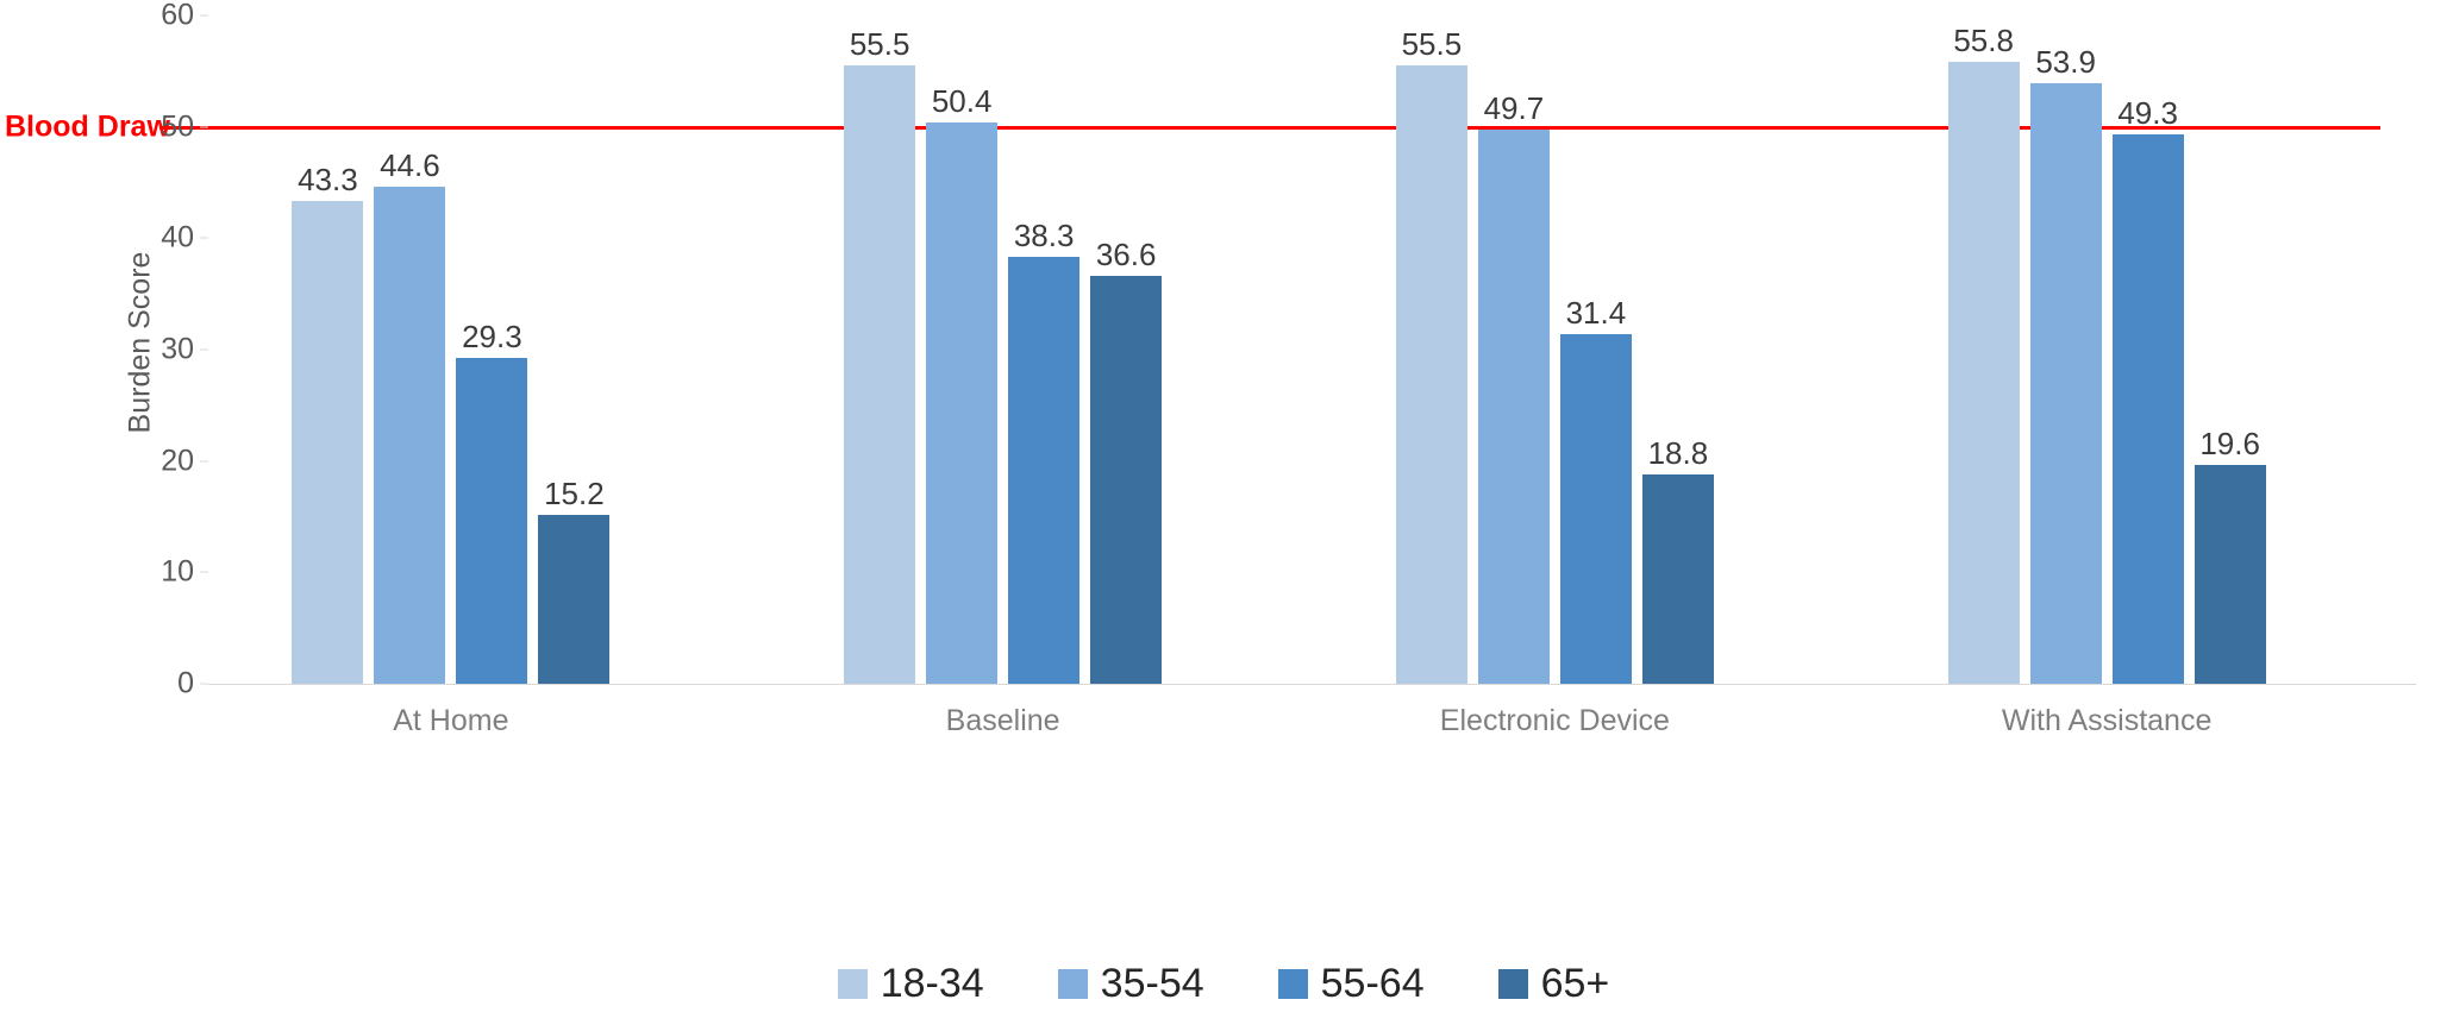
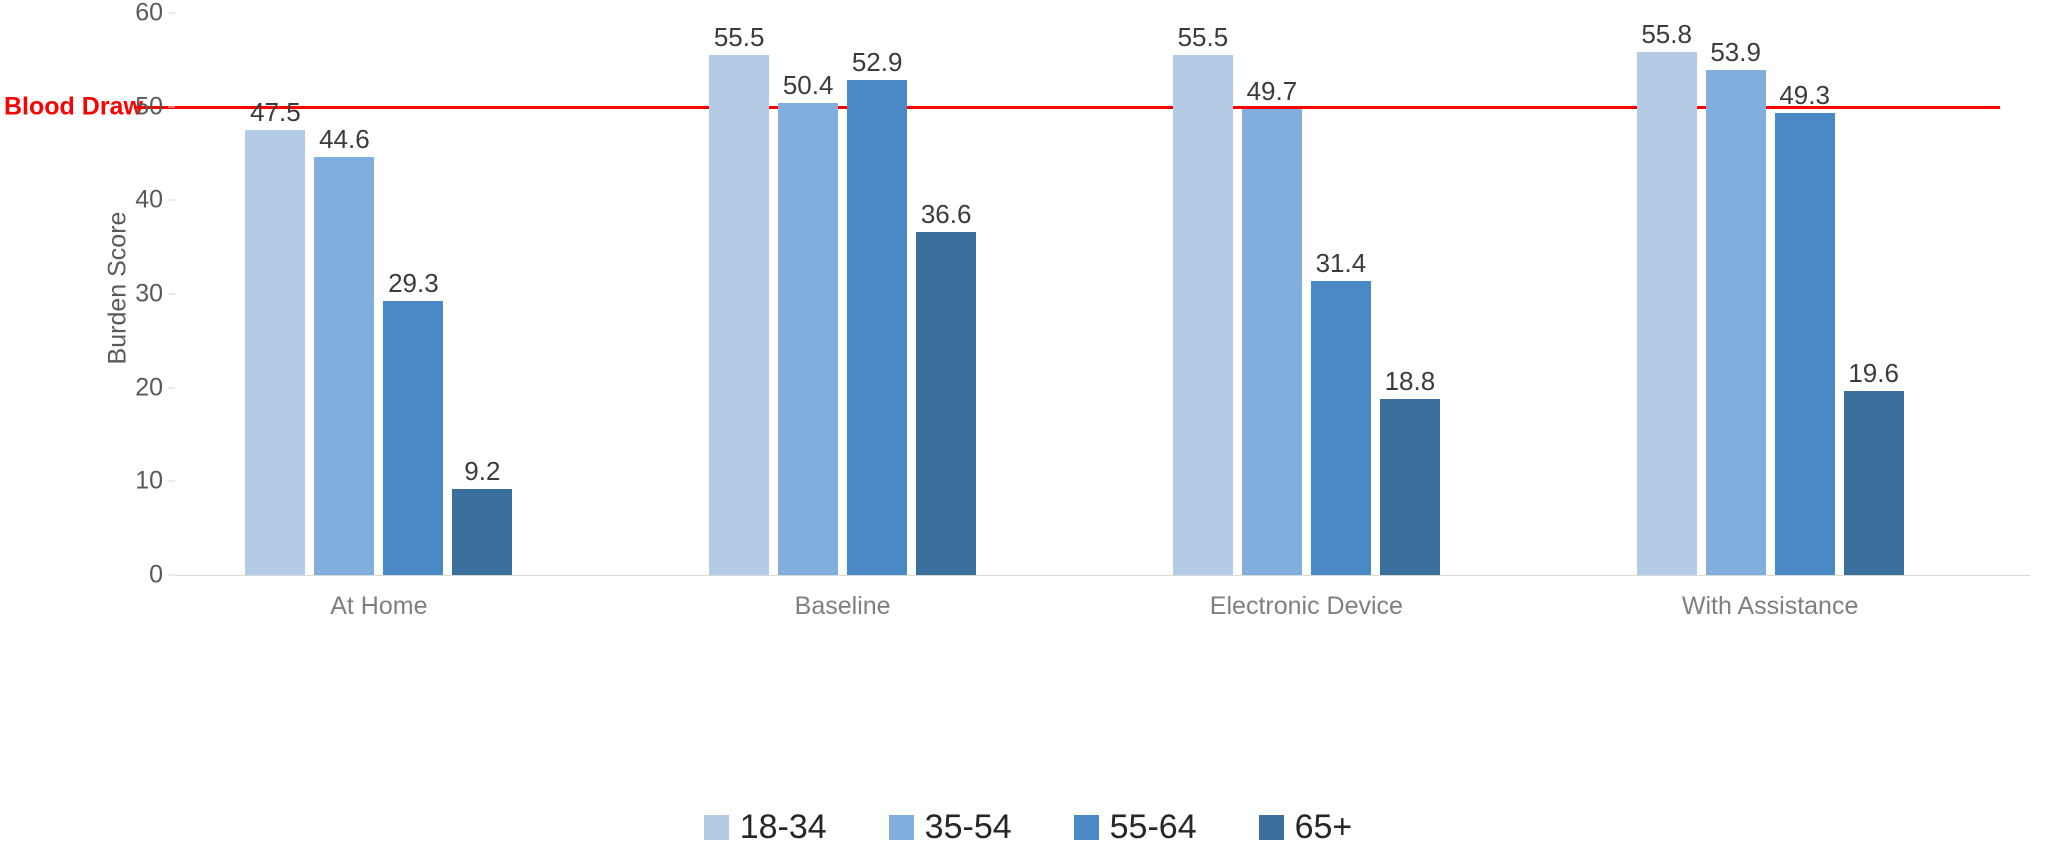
18-34/At Home: 43.3 -> 47.5
65+/At Home: 15.2 -> 9.2
55-64/Baseline: 38.3 -> 52.9
